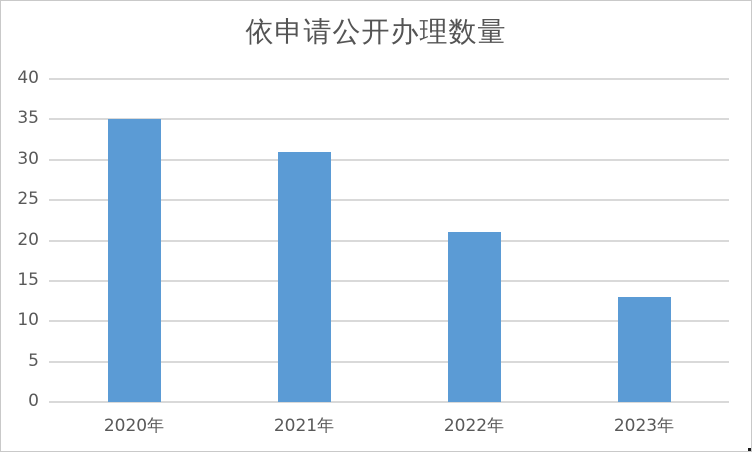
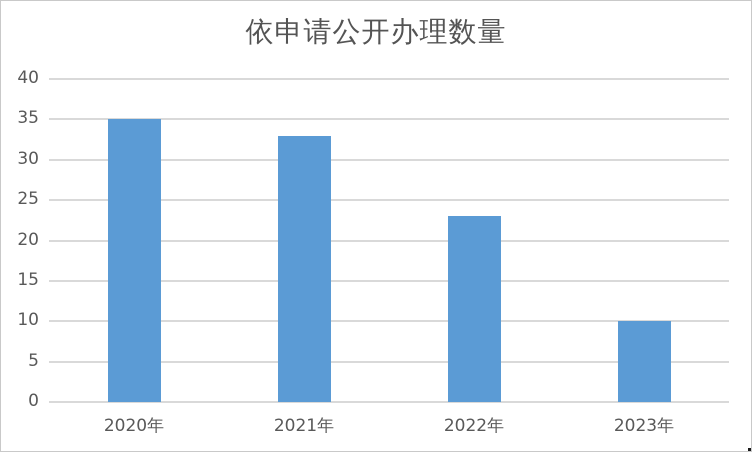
2021年: 31 -> 33
2022年: 21 -> 23
2023年: 13 -> 10
